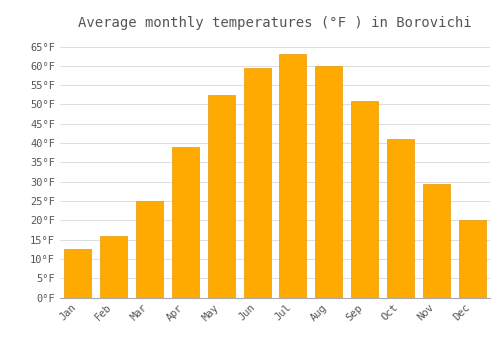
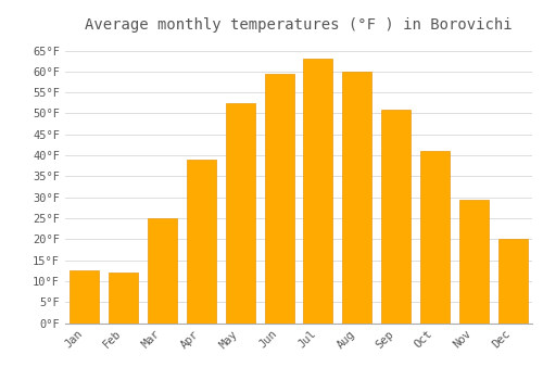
Feb: 16.0°F -> 12.0°F
